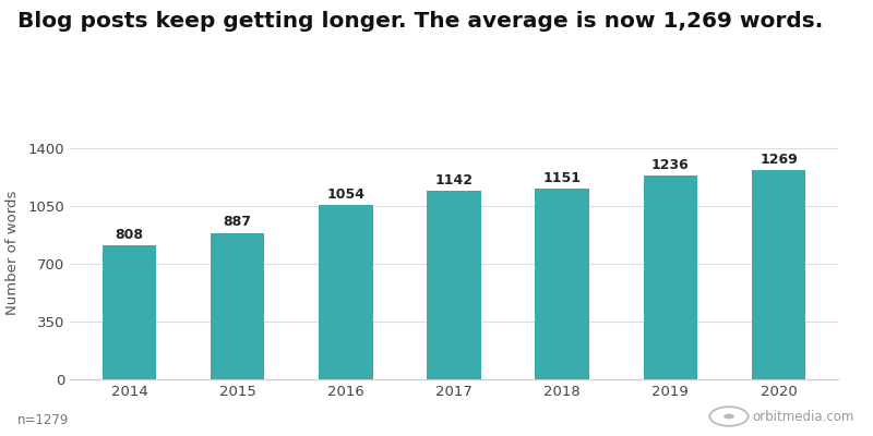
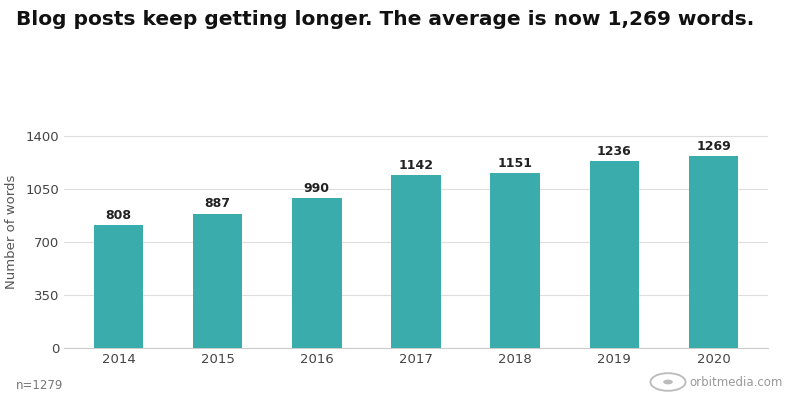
2016: 1054 -> 990
